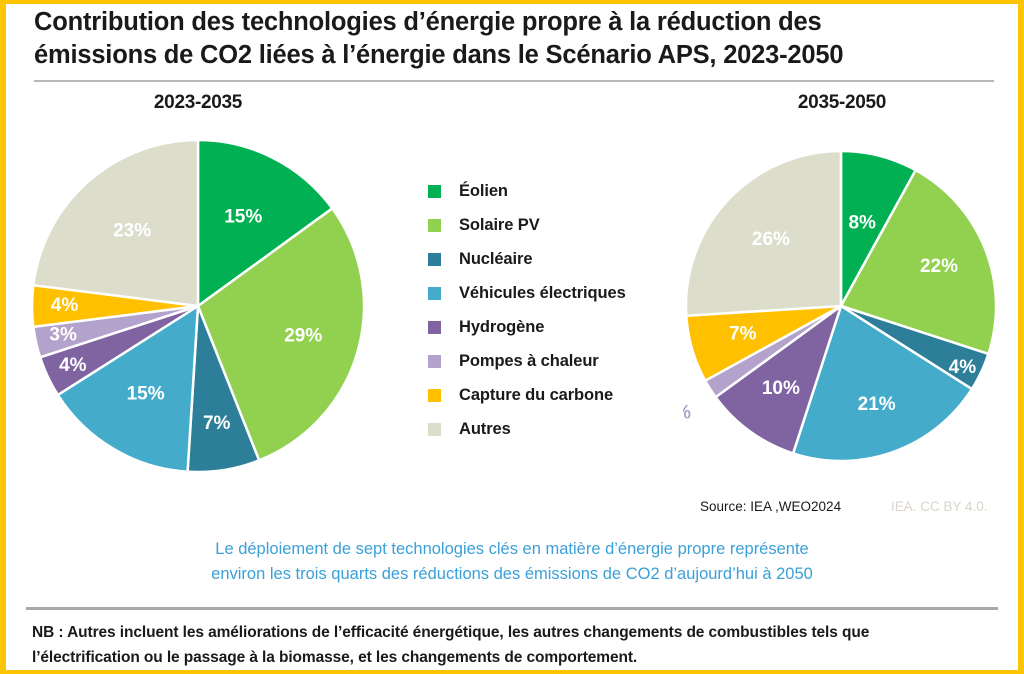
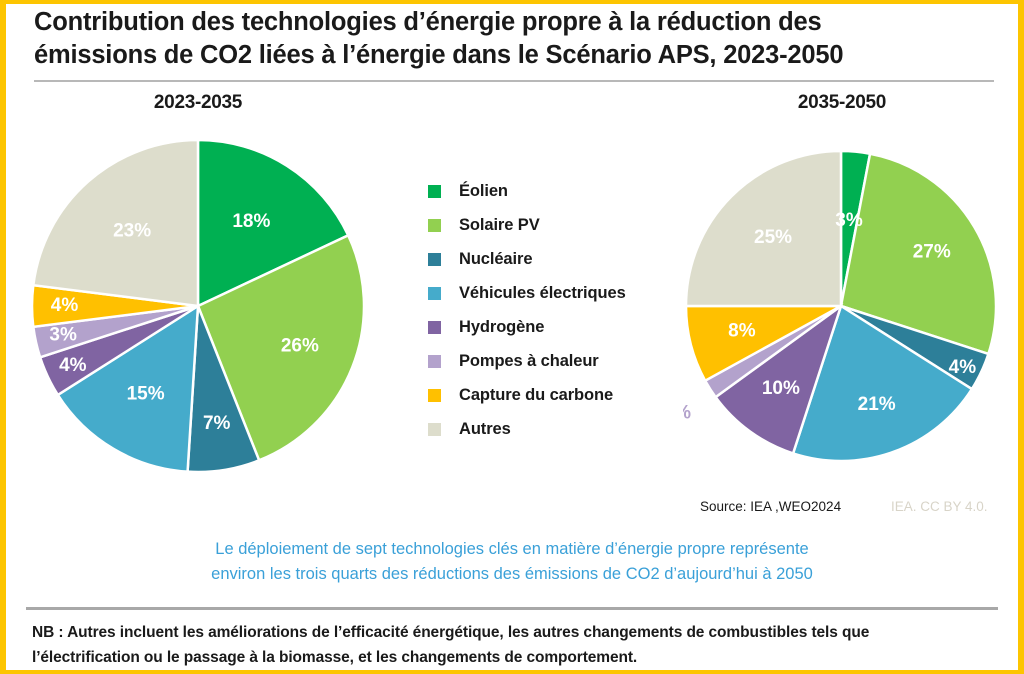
2023-2035/Éolien: 15% -> 18%
2023-2035/Solaire PV: 29% -> 26%
2035-2050/Éolien: 8% -> 3%
2035-2050/Solaire PV: 22% -> 27%
2035-2050/Capture du carbone: 7% -> 8%
2035-2050/Autres: 26% -> 25%
